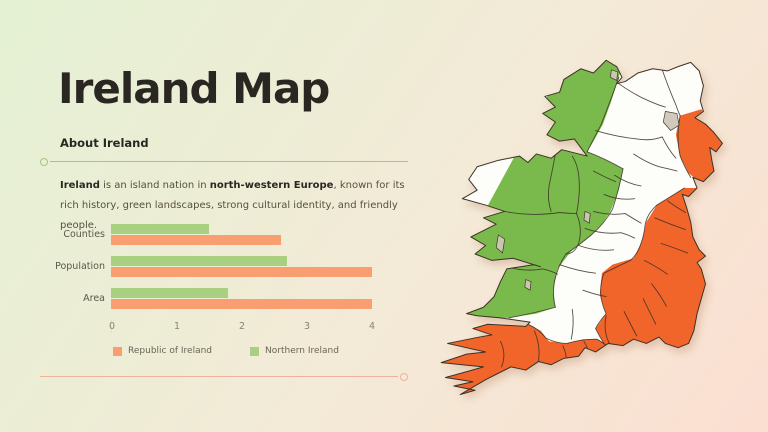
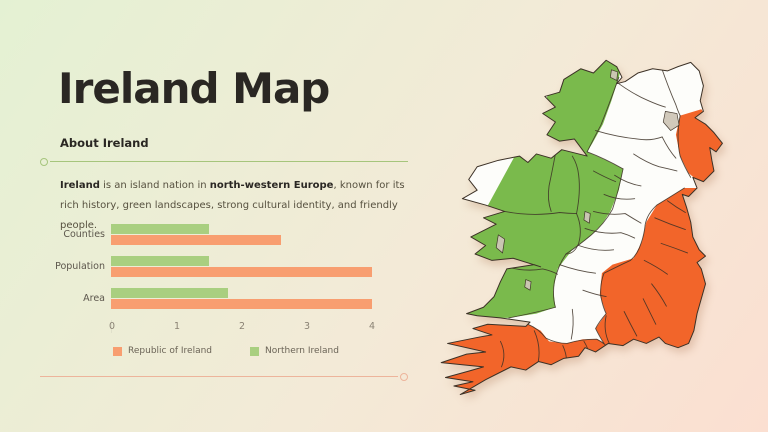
Northern Ireland/Population: 2.7 -> 1.5
